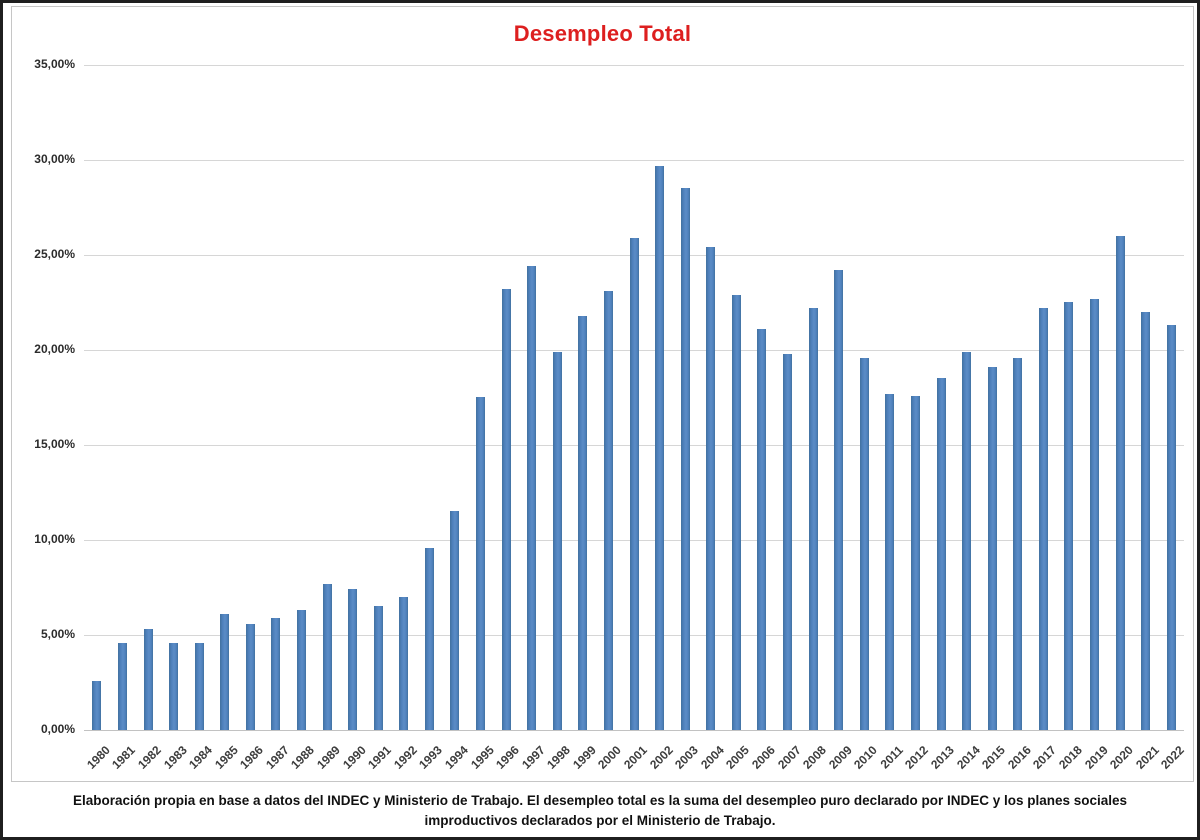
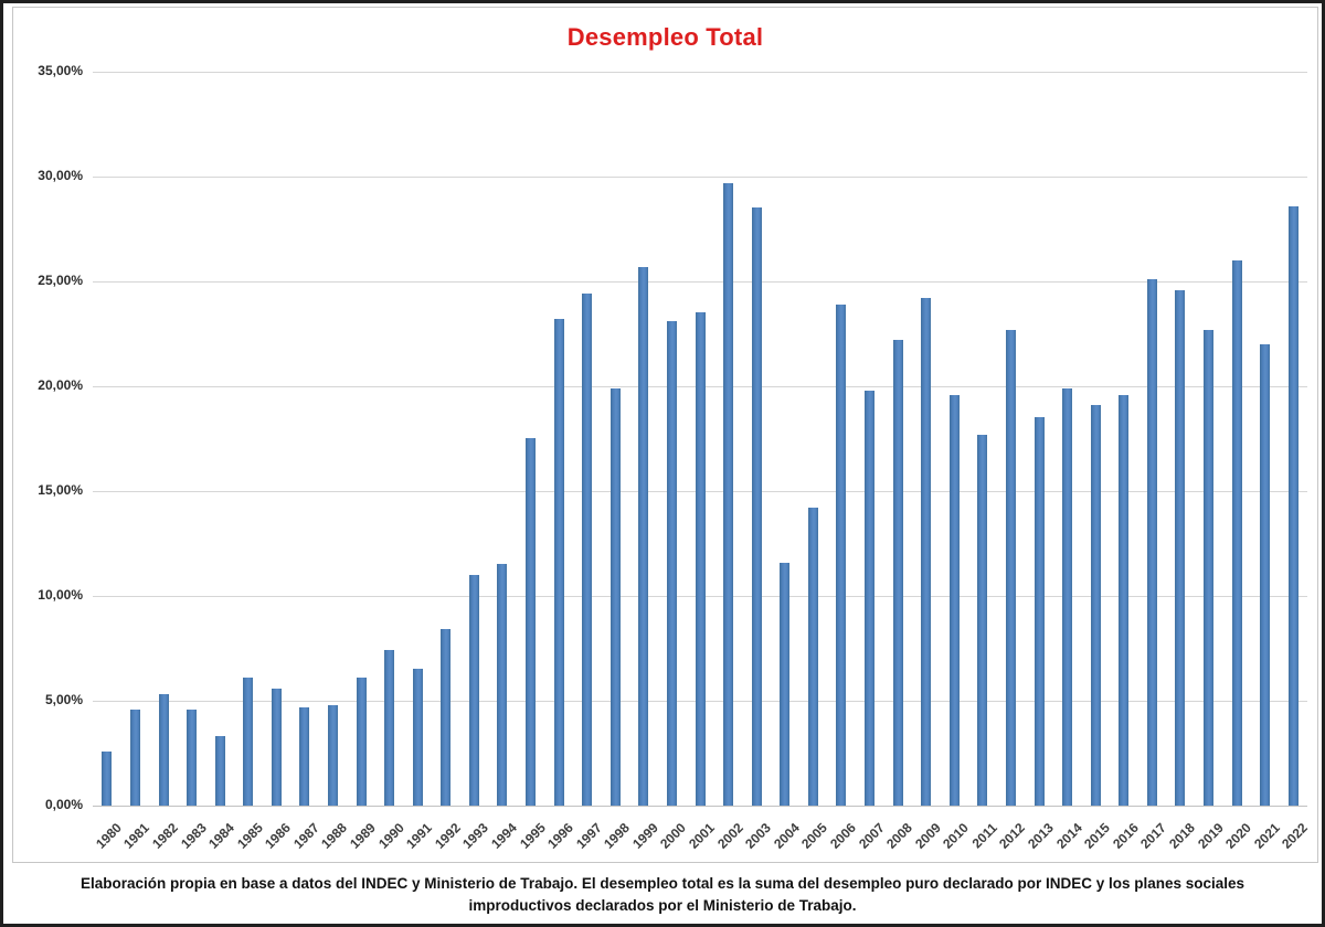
1984: 4,6% -> 3,3%
1987: 5,9% -> 4,7%
1988: 6,3% -> 4,8%
1989: 7,7% -> 6,1%
1992: 7,0% -> 8,4%
1993: 9,6% -> 11,0%
1999: 21,8% -> 25,7%
2001: 25,9% -> 23,5%
2004: 25,4% -> 11,6%
2005: 22,9% -> 14,2%
2006: 21,1% -> 23,9%
2012: 17,6% -> 22,7%
2017: 22,2% -> 25,1%
2018: 22,5% -> 24,6%
2022: 21,3% -> 28,6%
